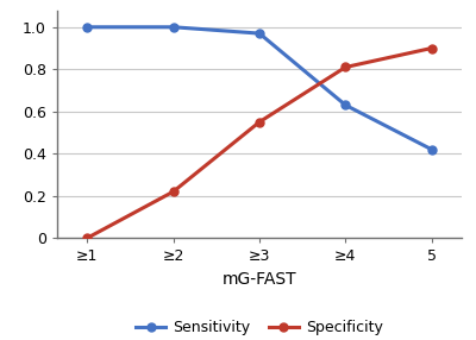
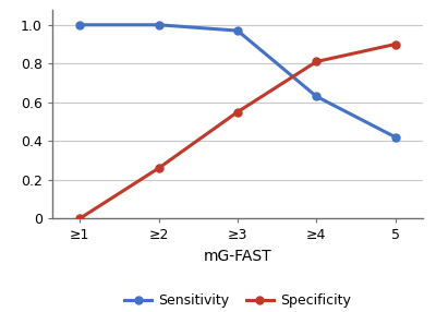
Specificity/≥2: 0.22 -> 0.26
